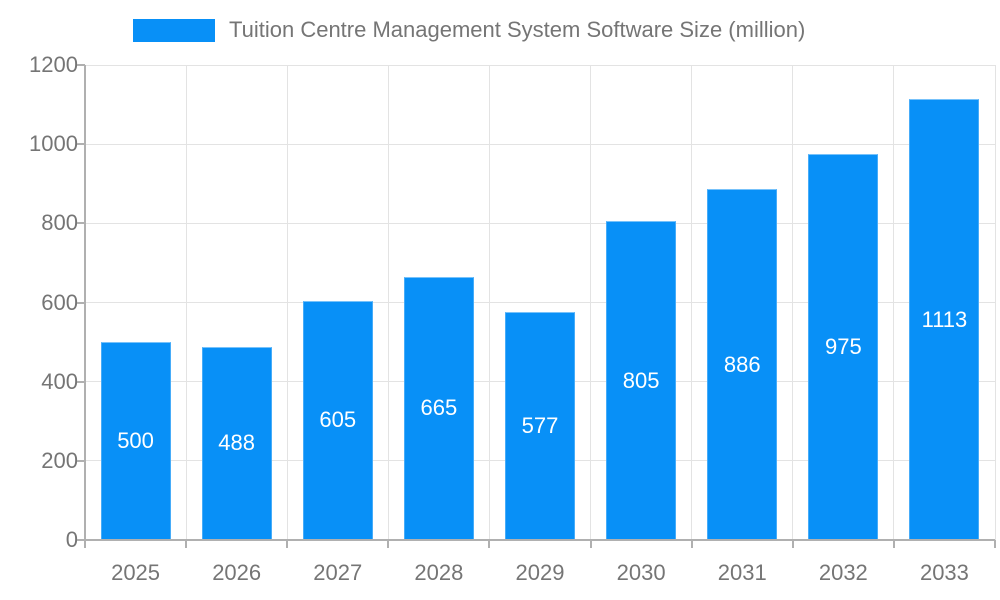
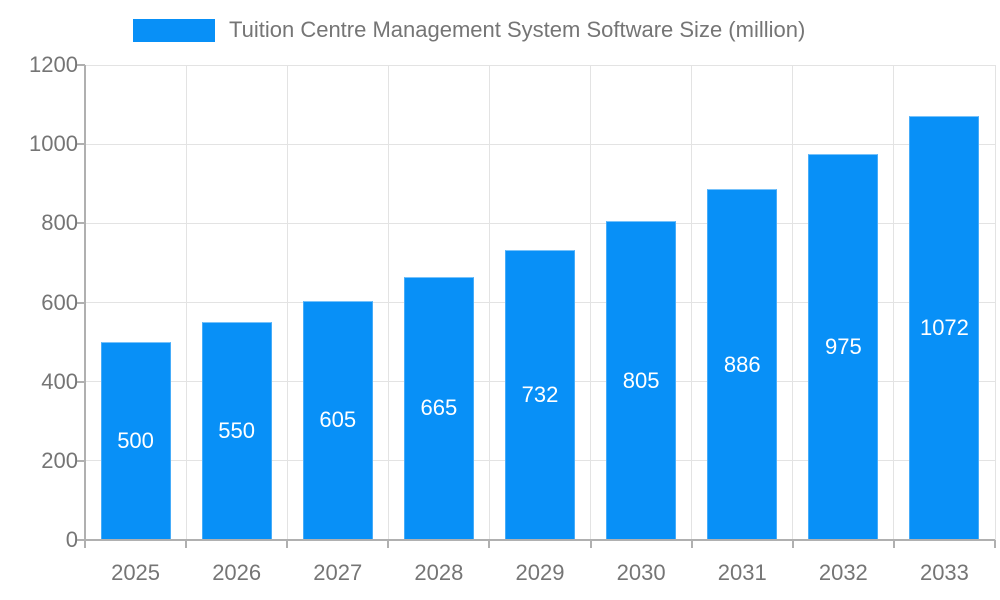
2026: 488 -> 550
2029: 577 -> 732
2033: 1113 -> 1072
